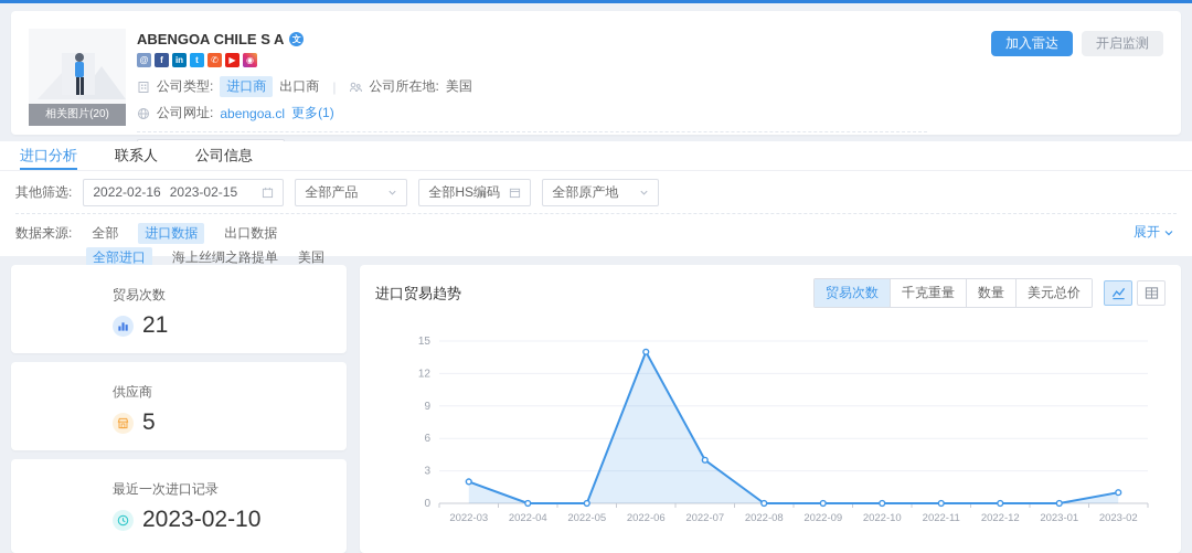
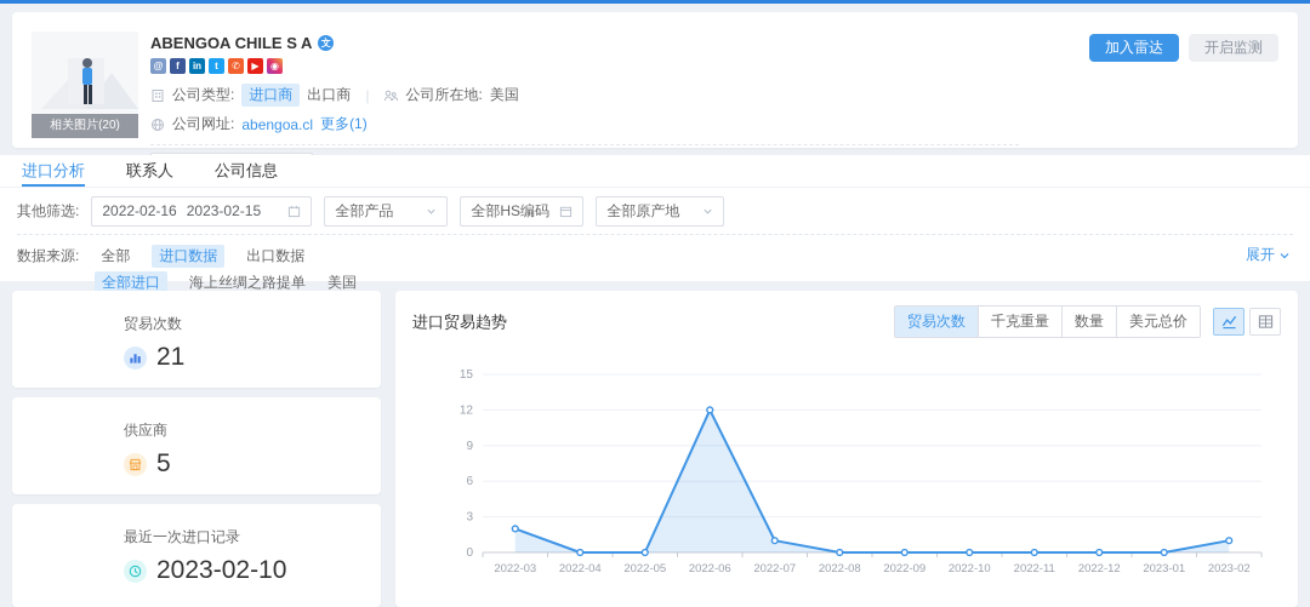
2022-06: 14 -> 12
2022-07: 4 -> 1
